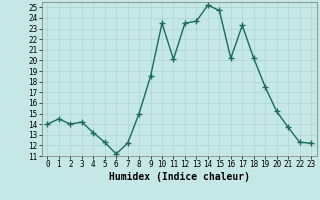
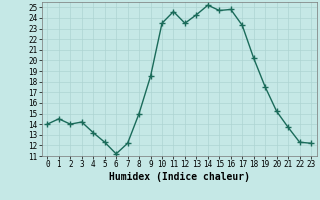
11: 20.1 -> 24.6
13: 23.7 -> 24.3
16: 20.2 -> 24.8
